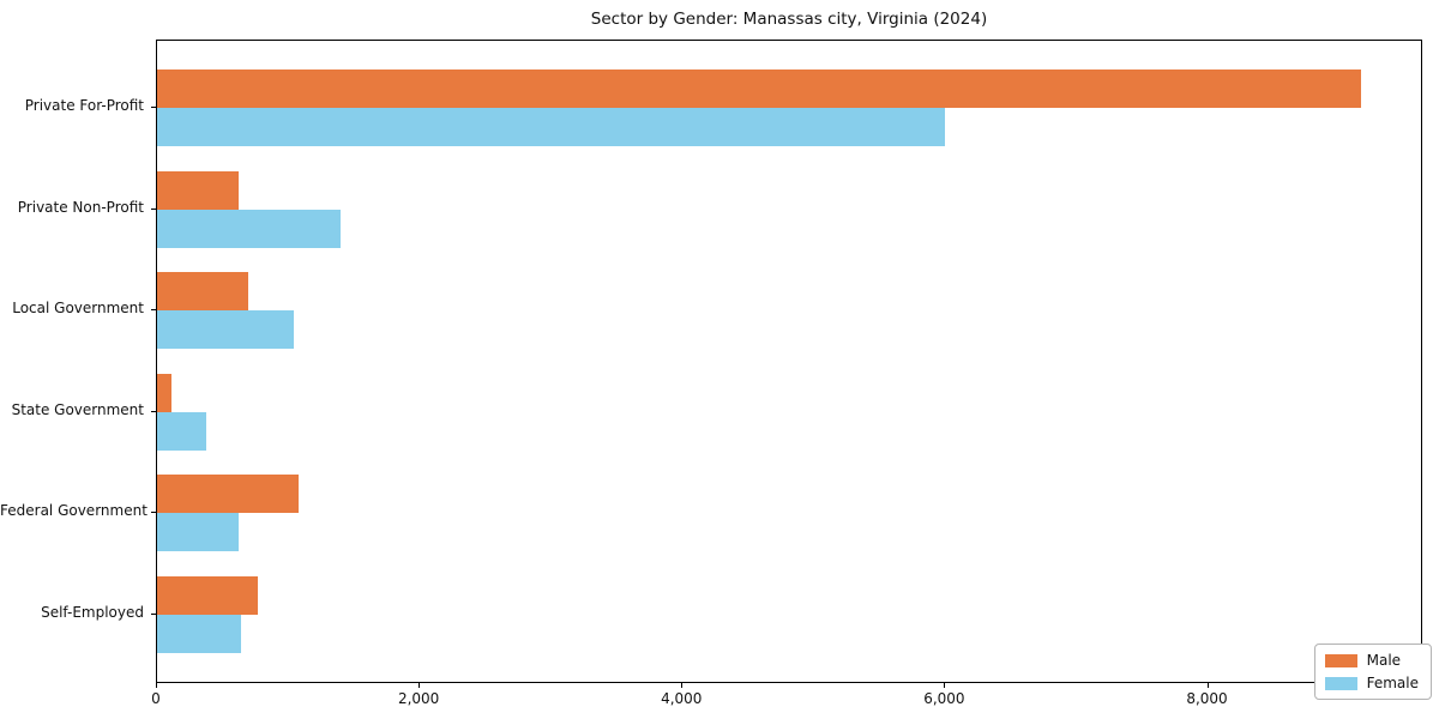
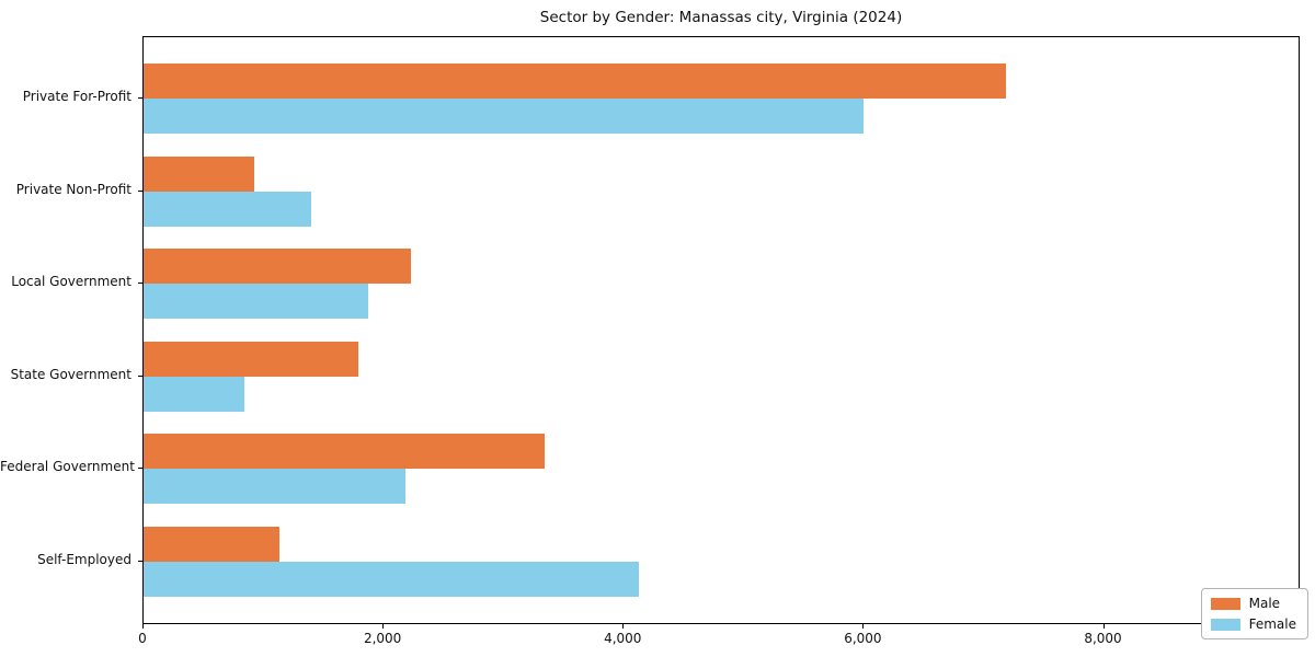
Male/Private For-Profit: 9160 -> 7180
Male/Private Non-Profit: 620 -> 920
Male/Local Government: 690 -> 2230
Female/Local Government: 1040 -> 1870
Male/State Government: 110 -> 1790
Female/State Government: 370 -> 840
Male/Federal Government: 1080 -> 3340
Female/Federal Government: 620 -> 2180
Male/Self-Employed: 770 -> 1130
Female/Self-Employed: 640 -> 4130
